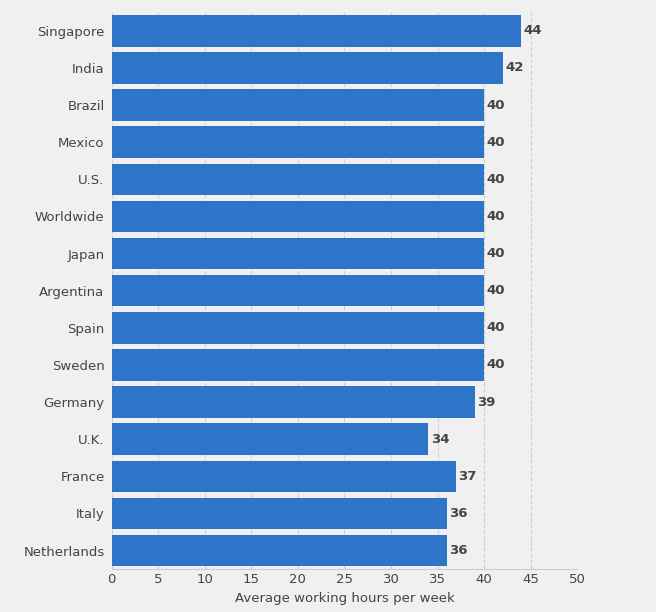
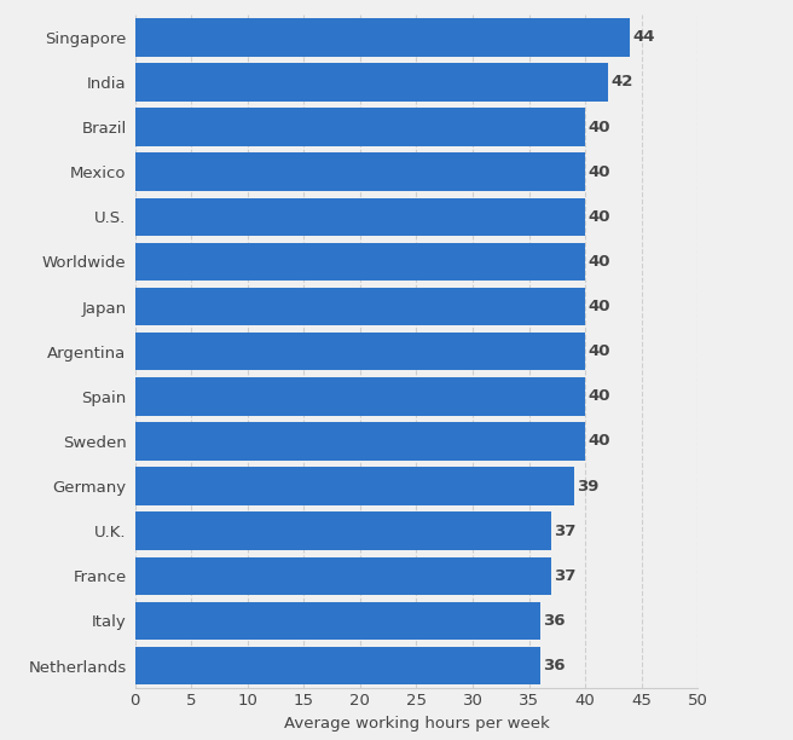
U.K.: 34 -> 37
